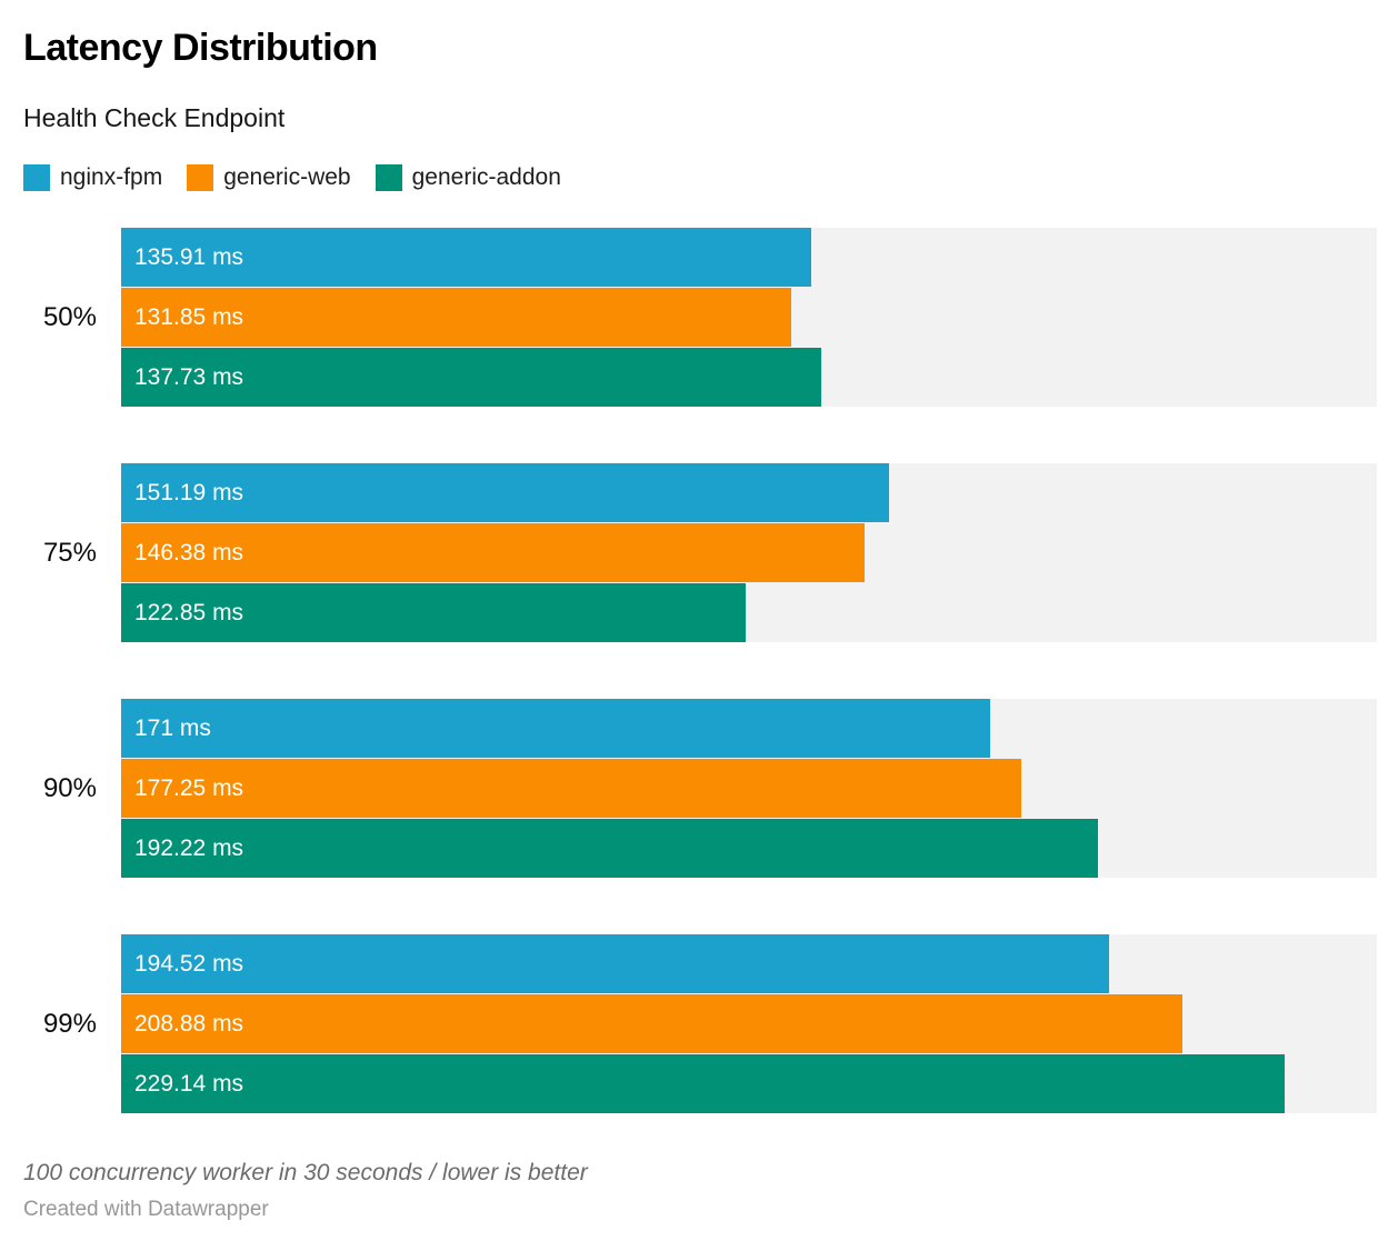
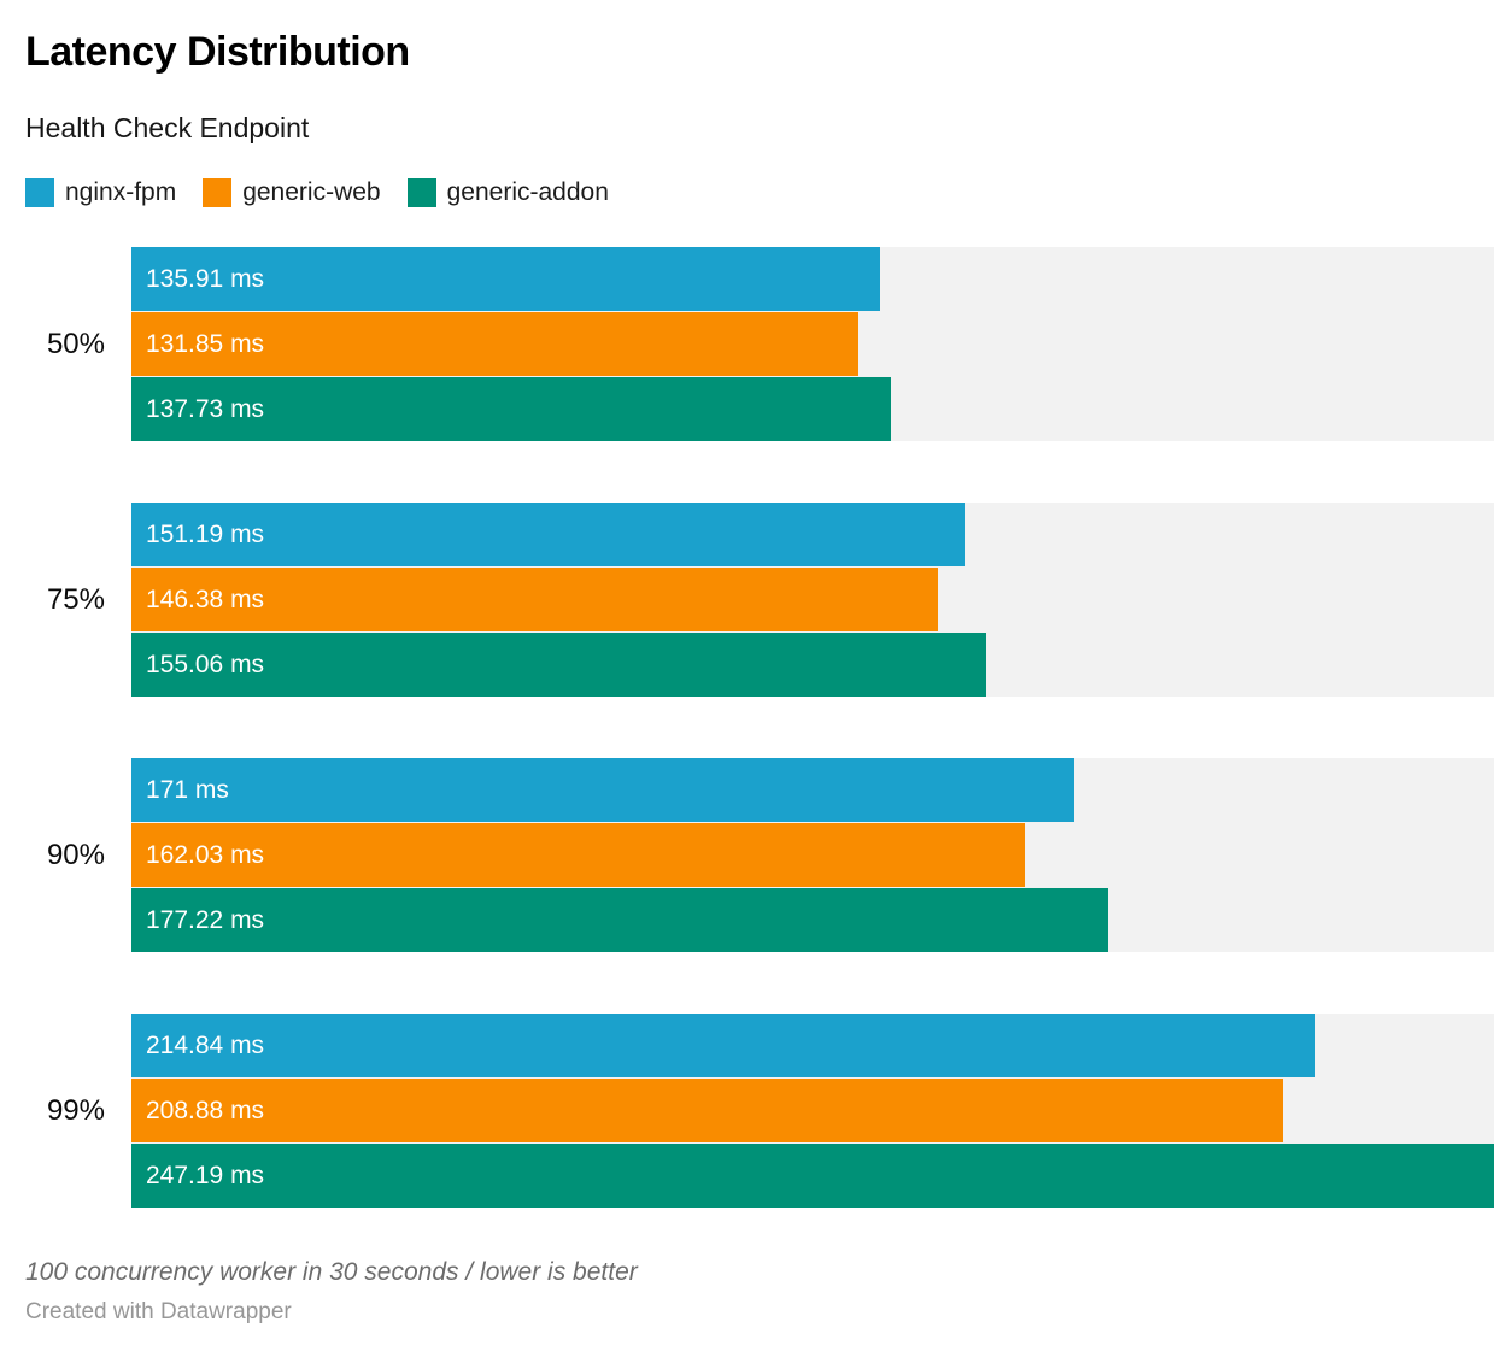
generic-addon/75%: 122.85 -> 155.06
generic-web/90%: 177.25 -> 162.03
generic-addon/90%: 192.22 -> 177.22
nginx-fpm/99%: 194.52 -> 214.84
generic-addon/99%: 229.14 -> 247.19
